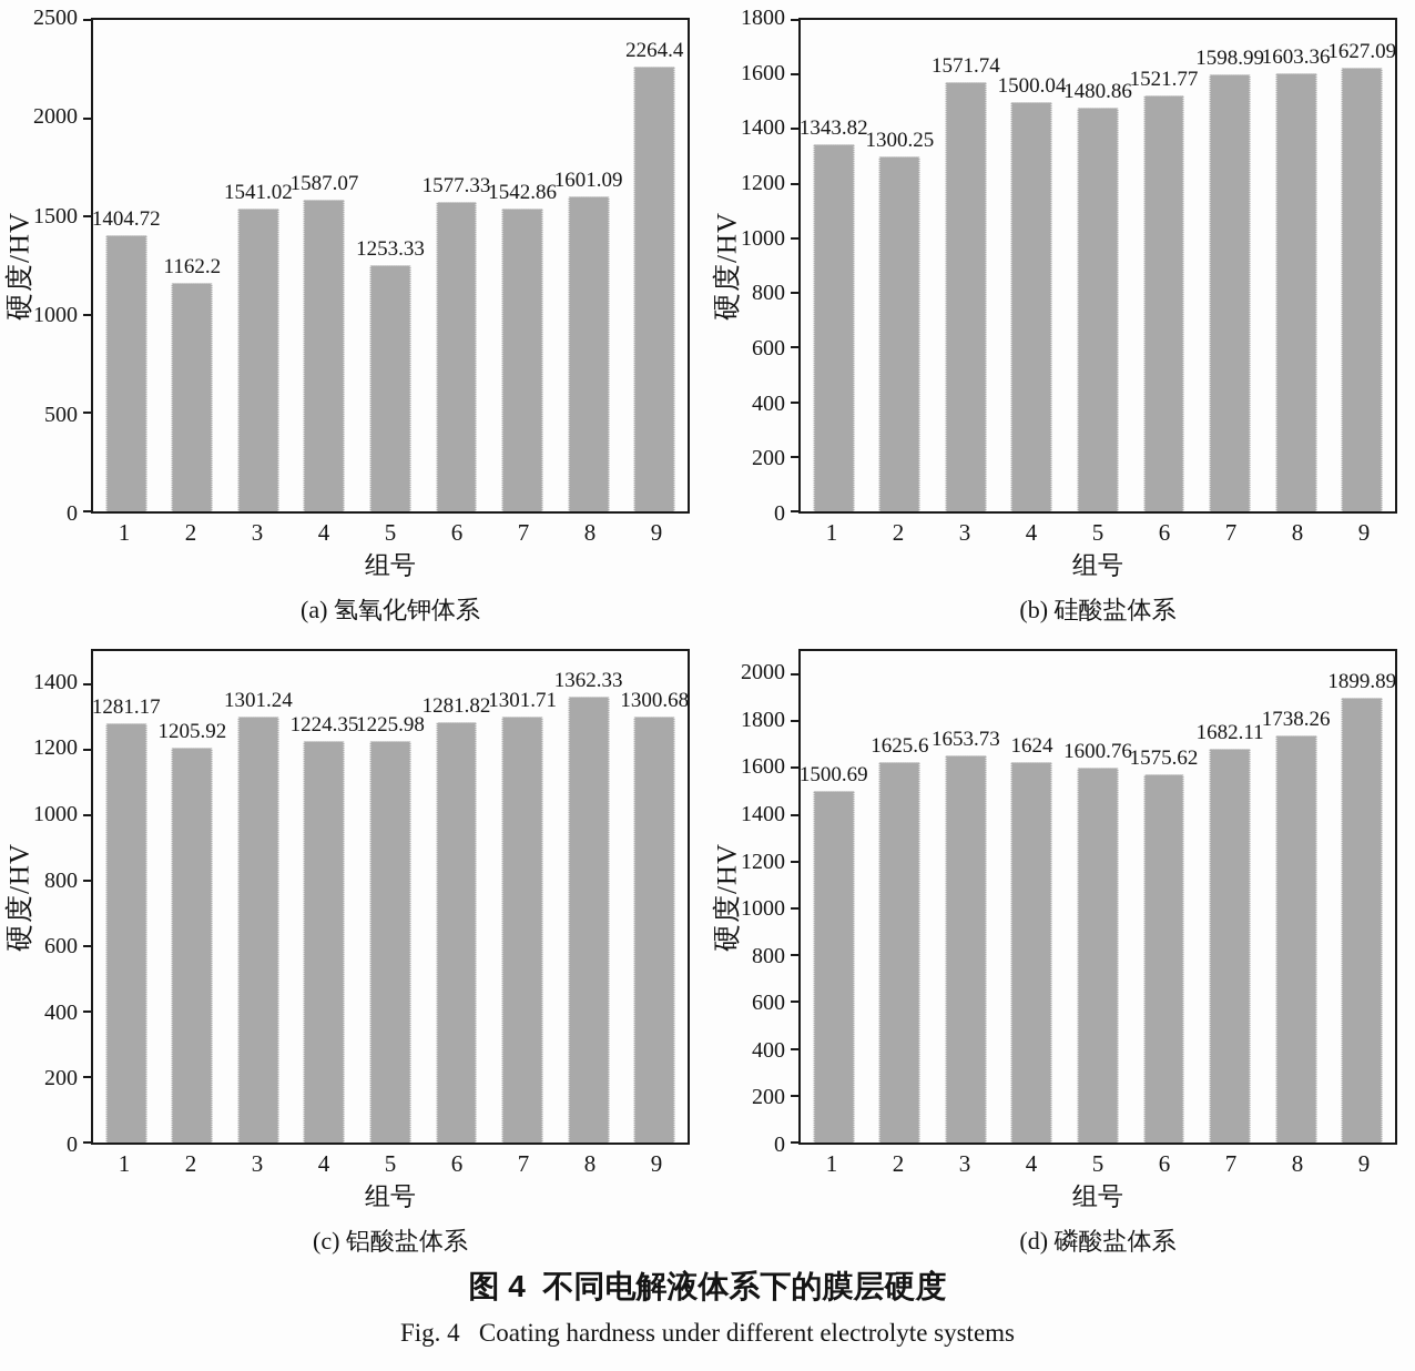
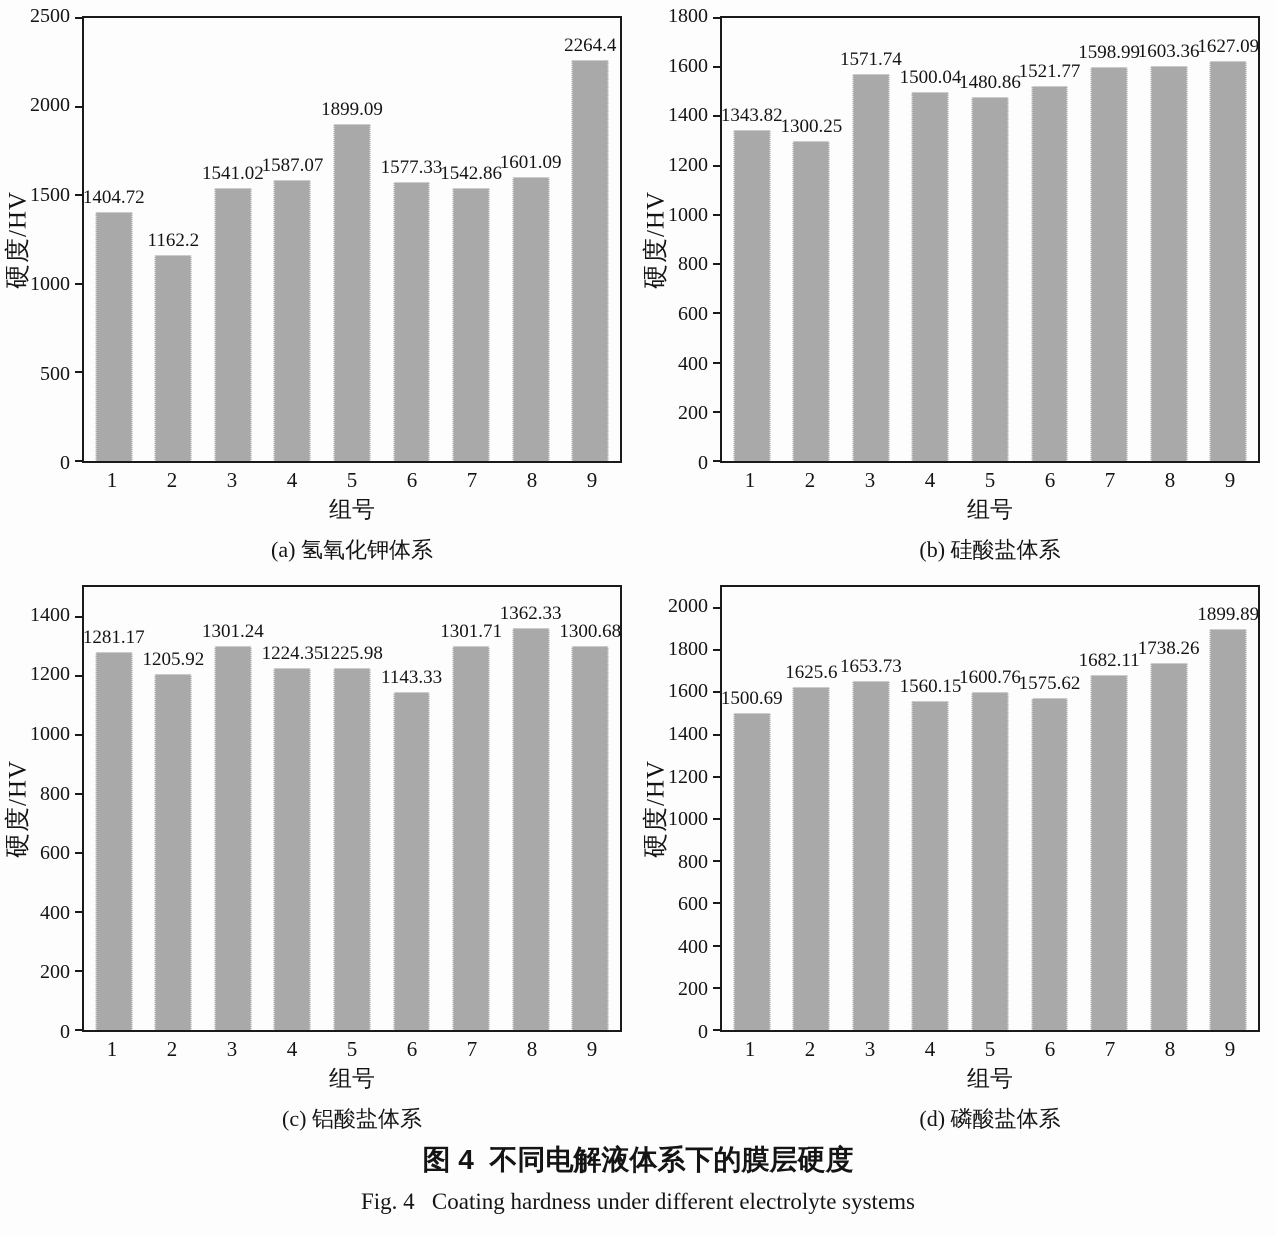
(a) 氢氧化钾体系/5: 1253.33 -> 1899.09
(c) 铝酸盐体系/6: 1281.82 -> 1143.33
(d) 磷酸盐体系/4: 1624 -> 1560.15
